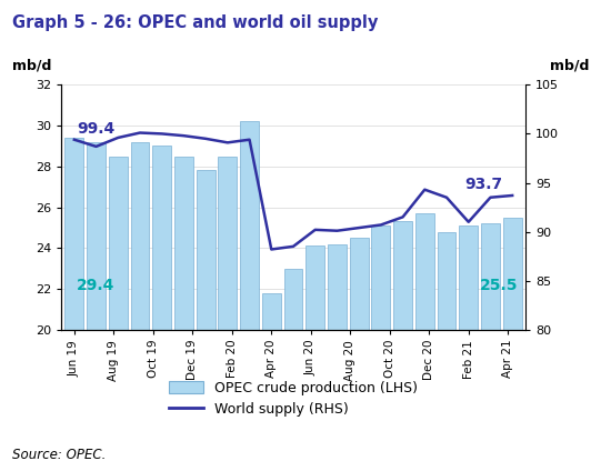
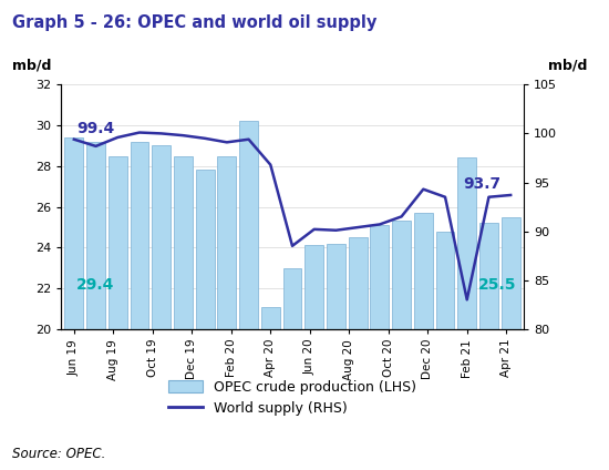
OPEC crude production (LHS)/Apr 20: 21.8 -> 21.1
World supply (RHS)/Apr 20: 88.2 -> 96.8
OPEC crude production (LHS)/Feb 21: 25.1 -> 28.4
World supply (RHS)/Feb 21: 91.0 -> 83.0
